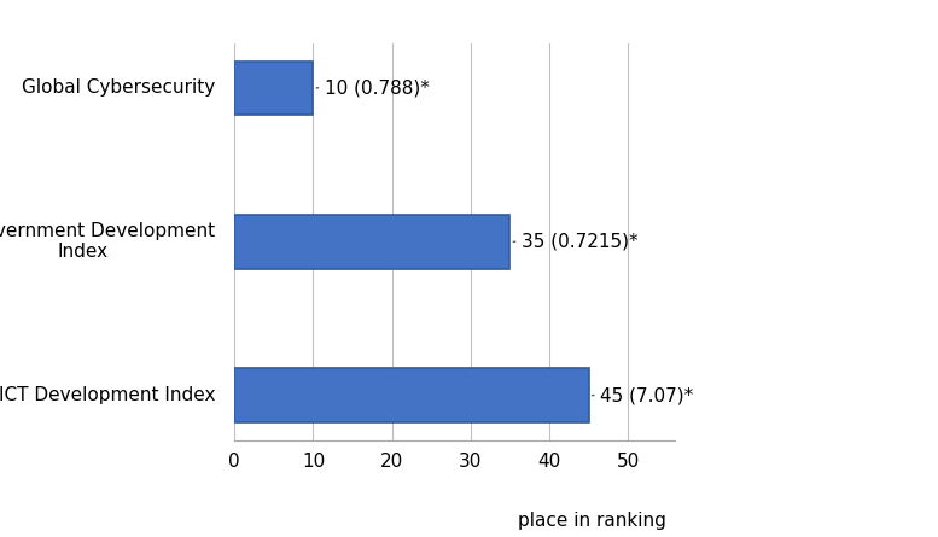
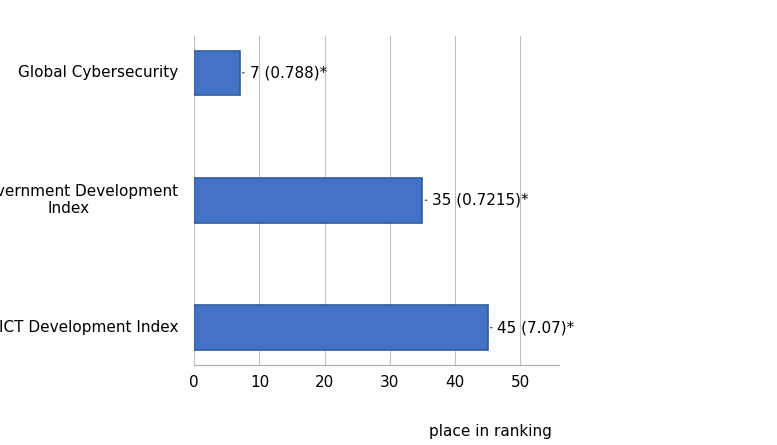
Global Cybersecurity: 10 -> 7
